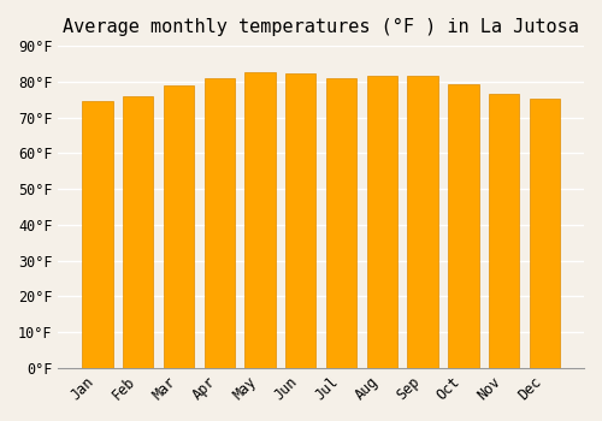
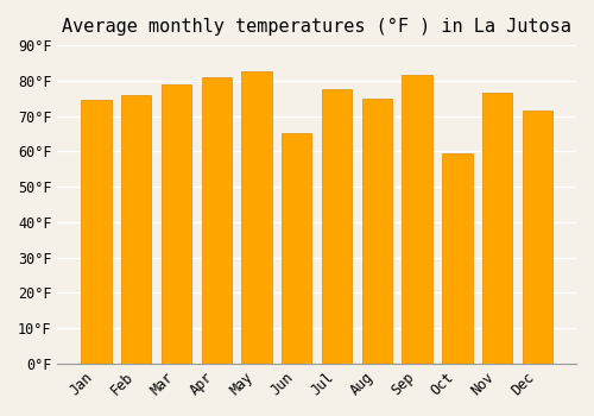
Jun: 82.2°F -> 65.0°F
Jul: 81.0°F -> 77.5°F
Aug: 81.6°F -> 75.0°F
Oct: 79.2°F -> 59.5°F
Dec: 75.3°F -> 71.5°F
